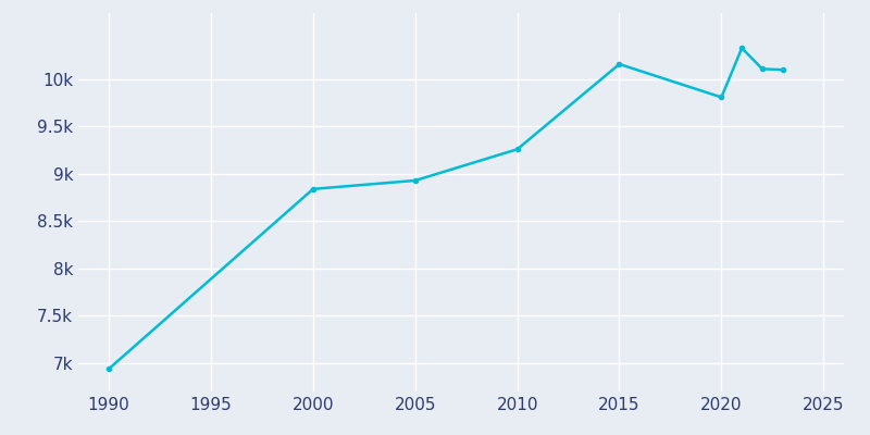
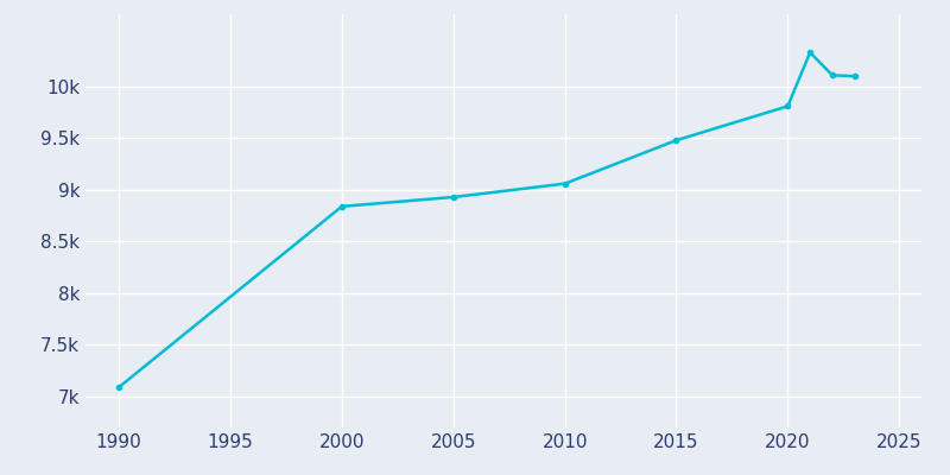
1990: 6.94k -> 7.09k
2010: 9.26k -> 9.06k
2015: 10.16k -> 9.48k
